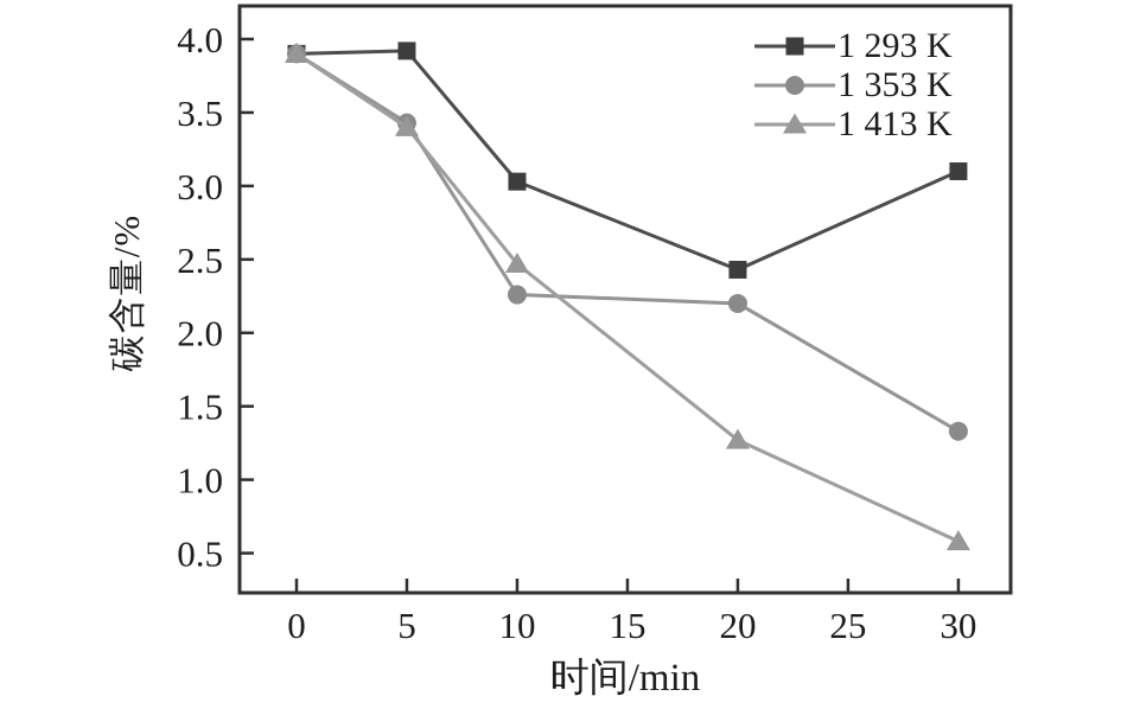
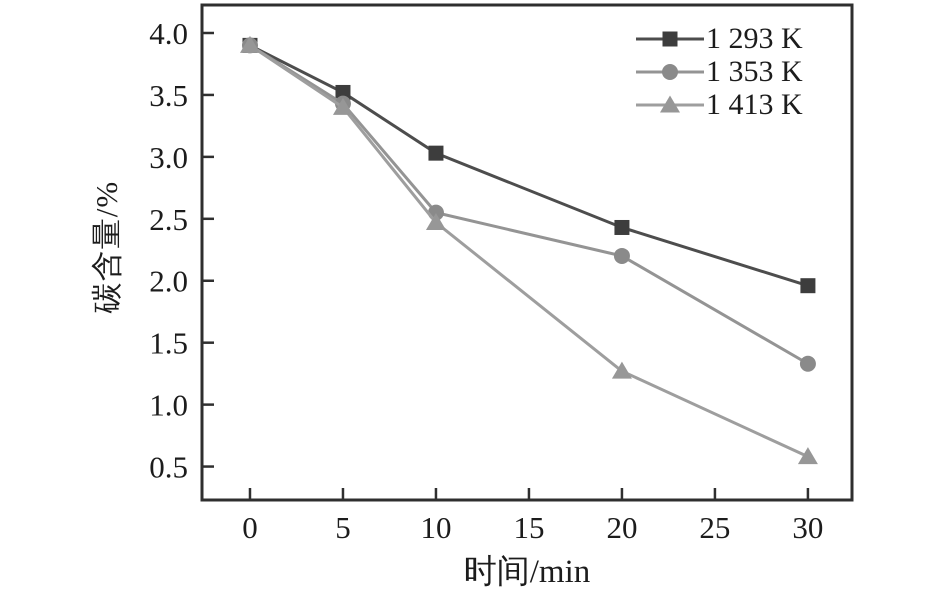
1 293 K/5: 3.92 -> 3.52
1 353 K/10: 2.26 -> 2.55
1 293 K/30: 3.10 -> 1.96
